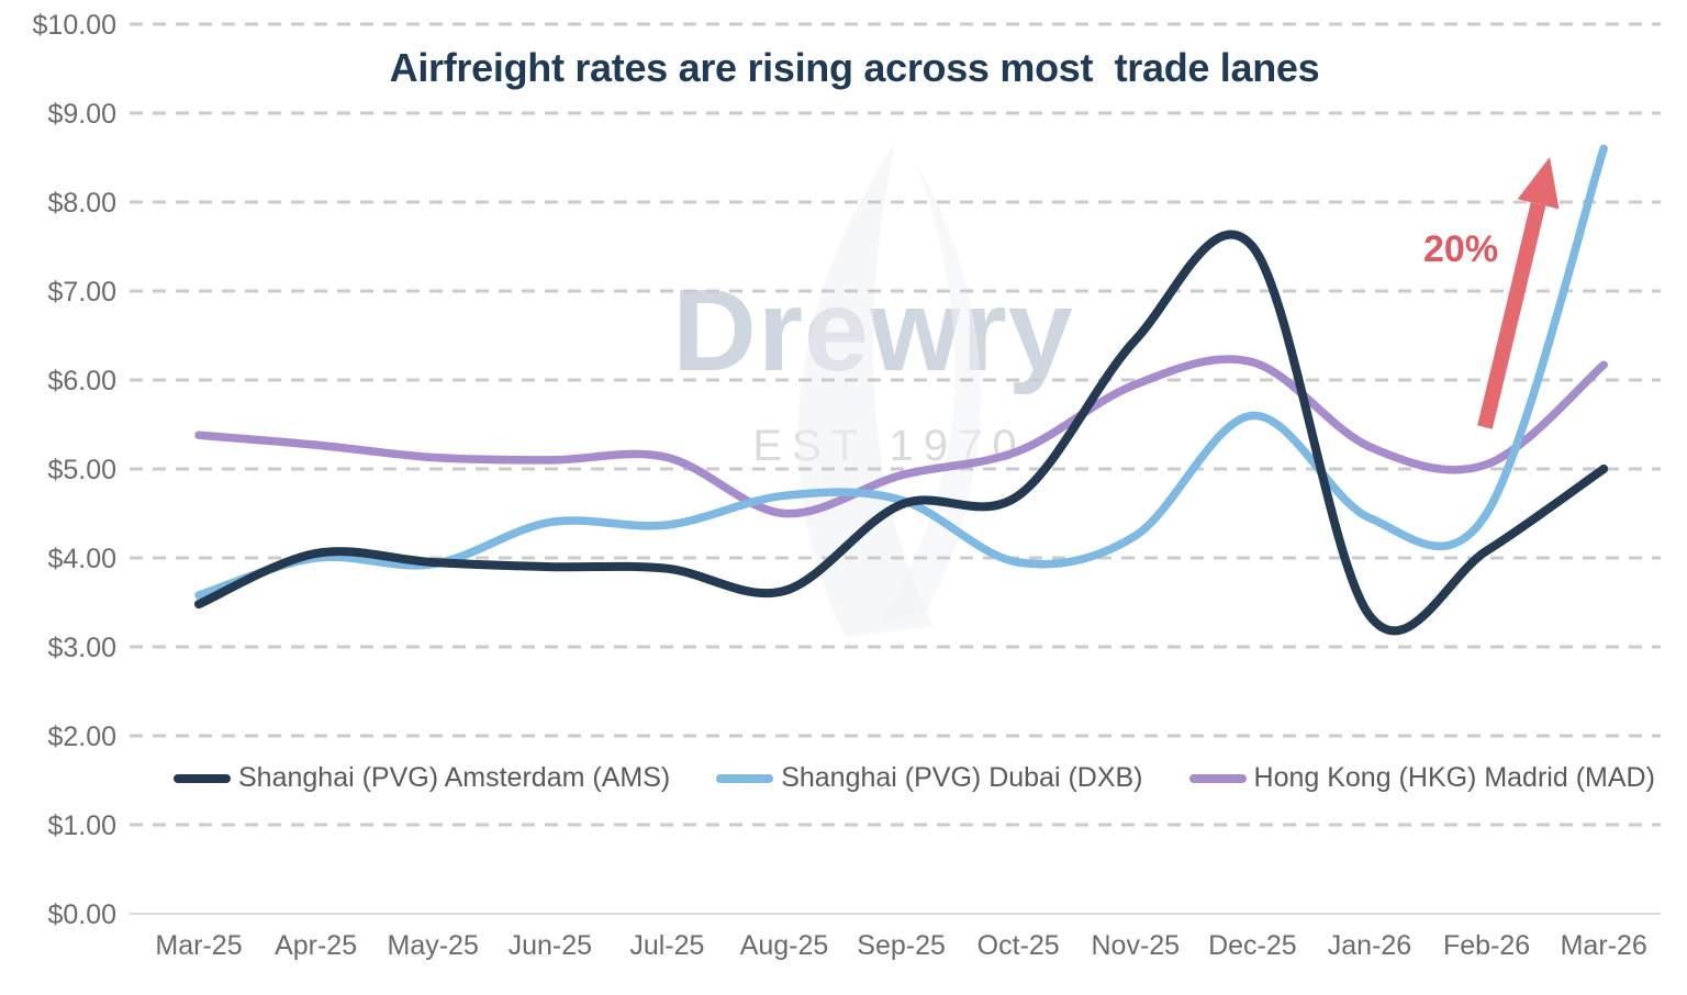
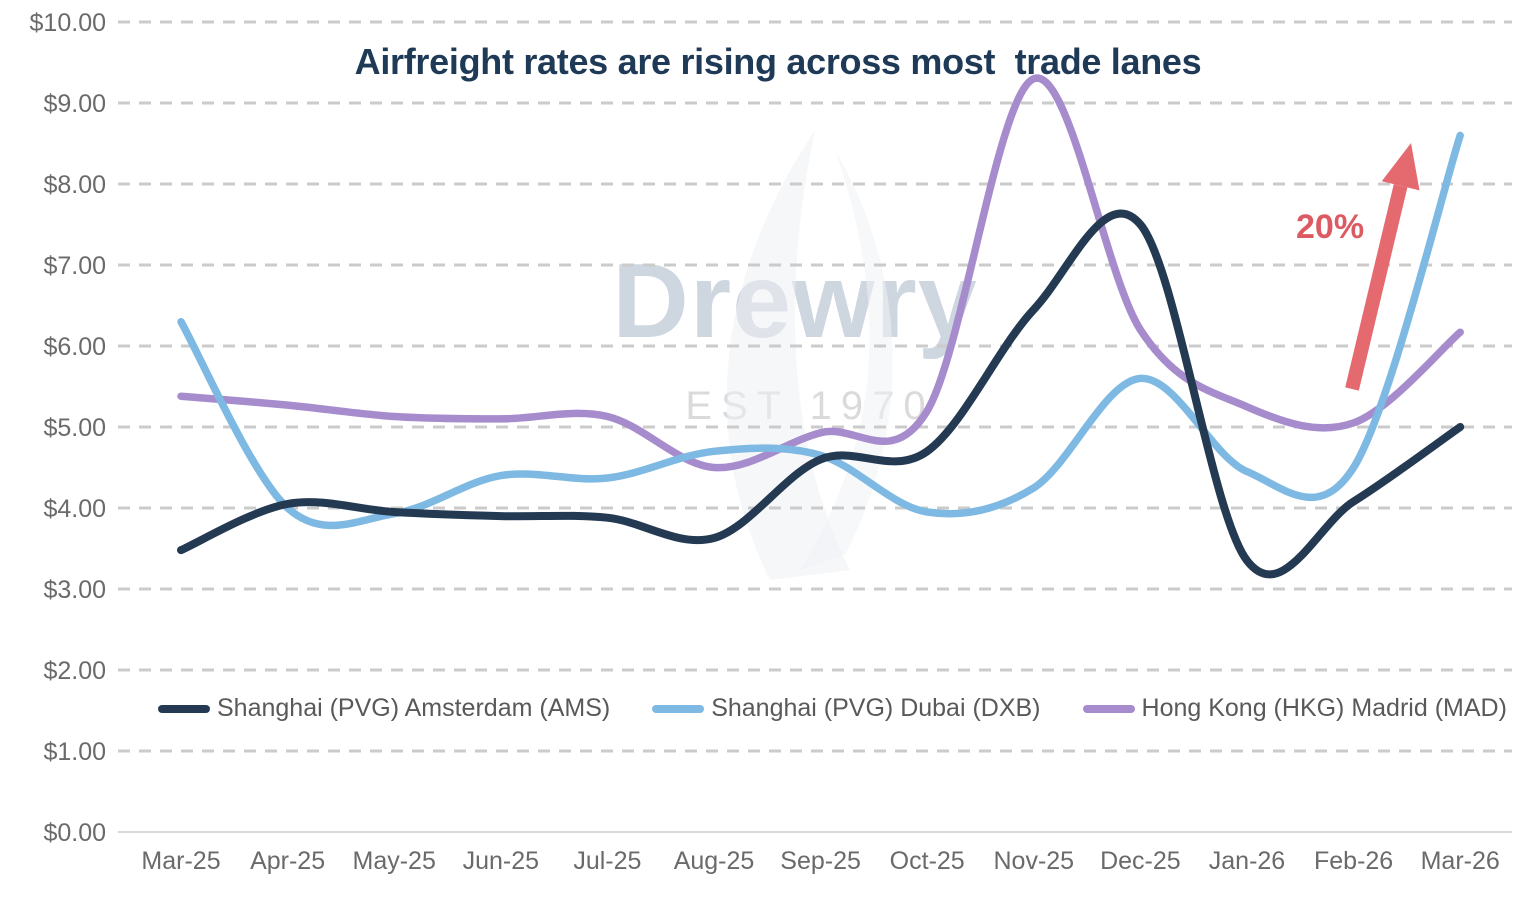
Shanghai (PVG) Dubai (DXB)/Mar-25: $3.6 -> $6.3
Hong Kong (HKG) Madrid (MAD)/Nov-25: $6.0 -> $9.3
